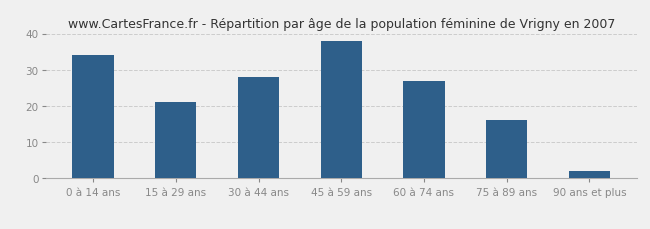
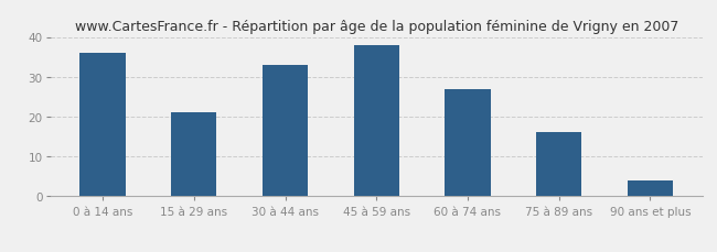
0 à 14 ans: 34 -> 36
30 à 44 ans: 28 -> 33
90 ans et plus: 2 -> 4
